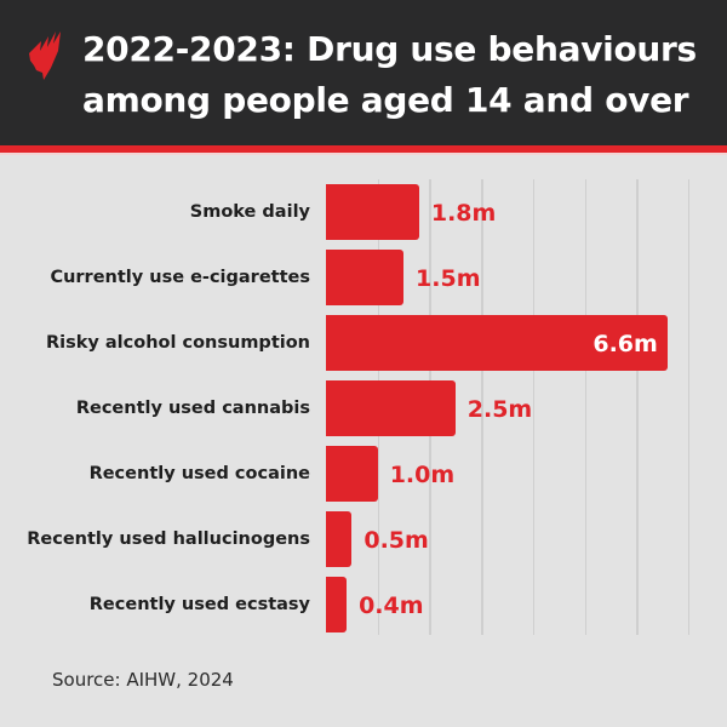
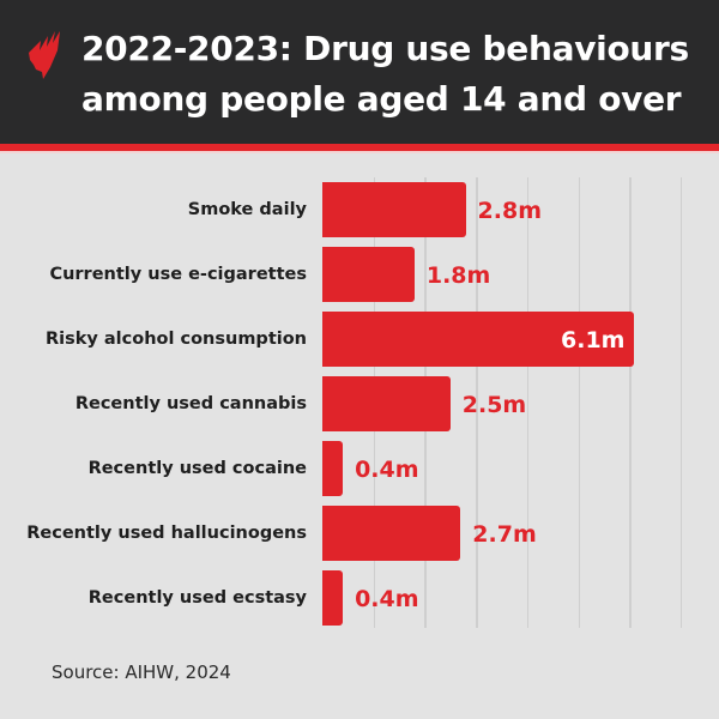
Smoke daily: 1.8m -> 2.8m
Currently use e-cigarettes: 1.5m -> 1.8m
Risky alcohol consumption: 6.6m -> 6.1m
Recently used cocaine: 1.0m -> 0.4m
Recently used hallucinogens: 0.5m -> 2.7m
